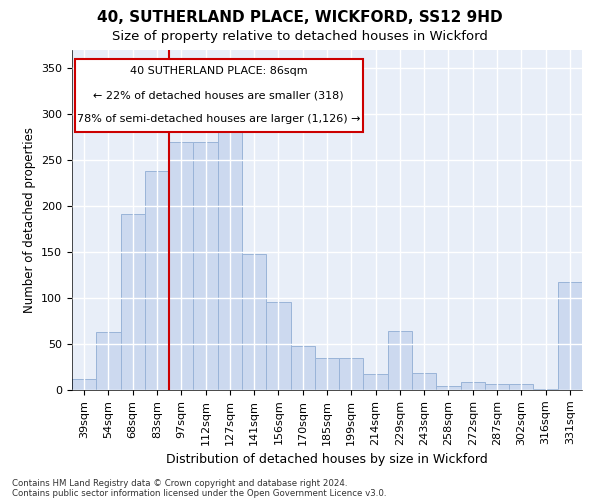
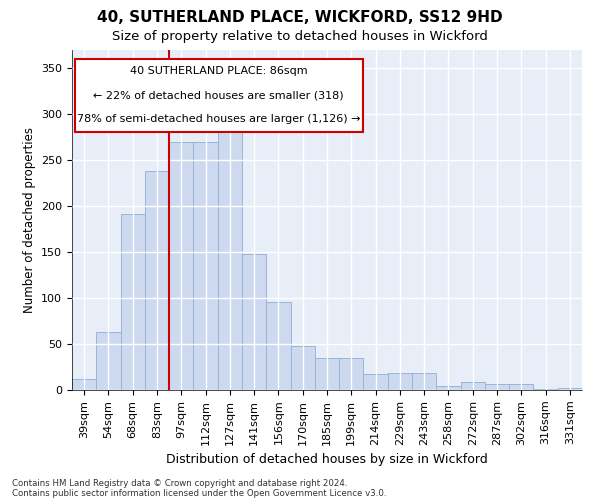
229sqm: 64 -> 19
331sqm: 118 -> 2
